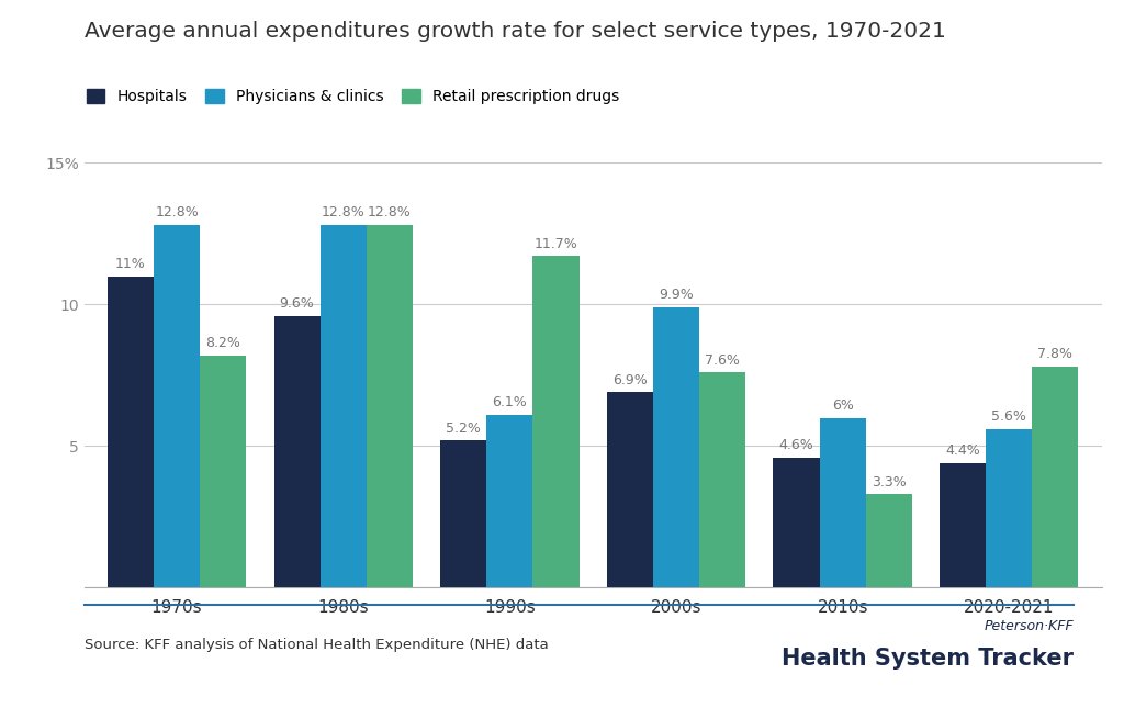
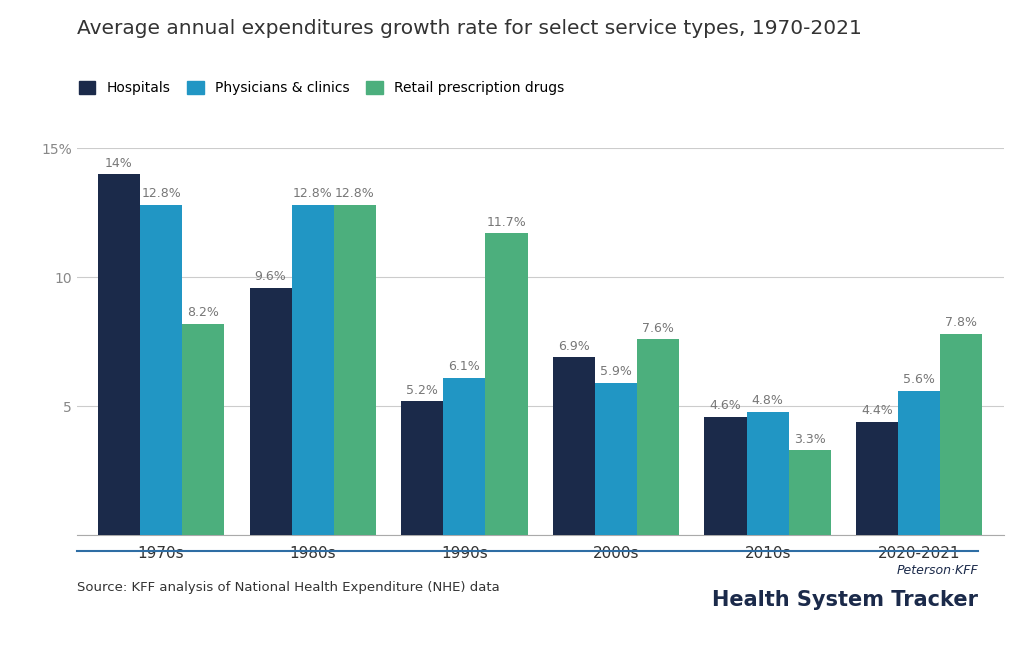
Hospitals/1970s: 11% -> 14%
Physicians & clinics/2000s: 9.9% -> 5.9%
Physicians & clinics/2010s: 6% -> 4.8%
